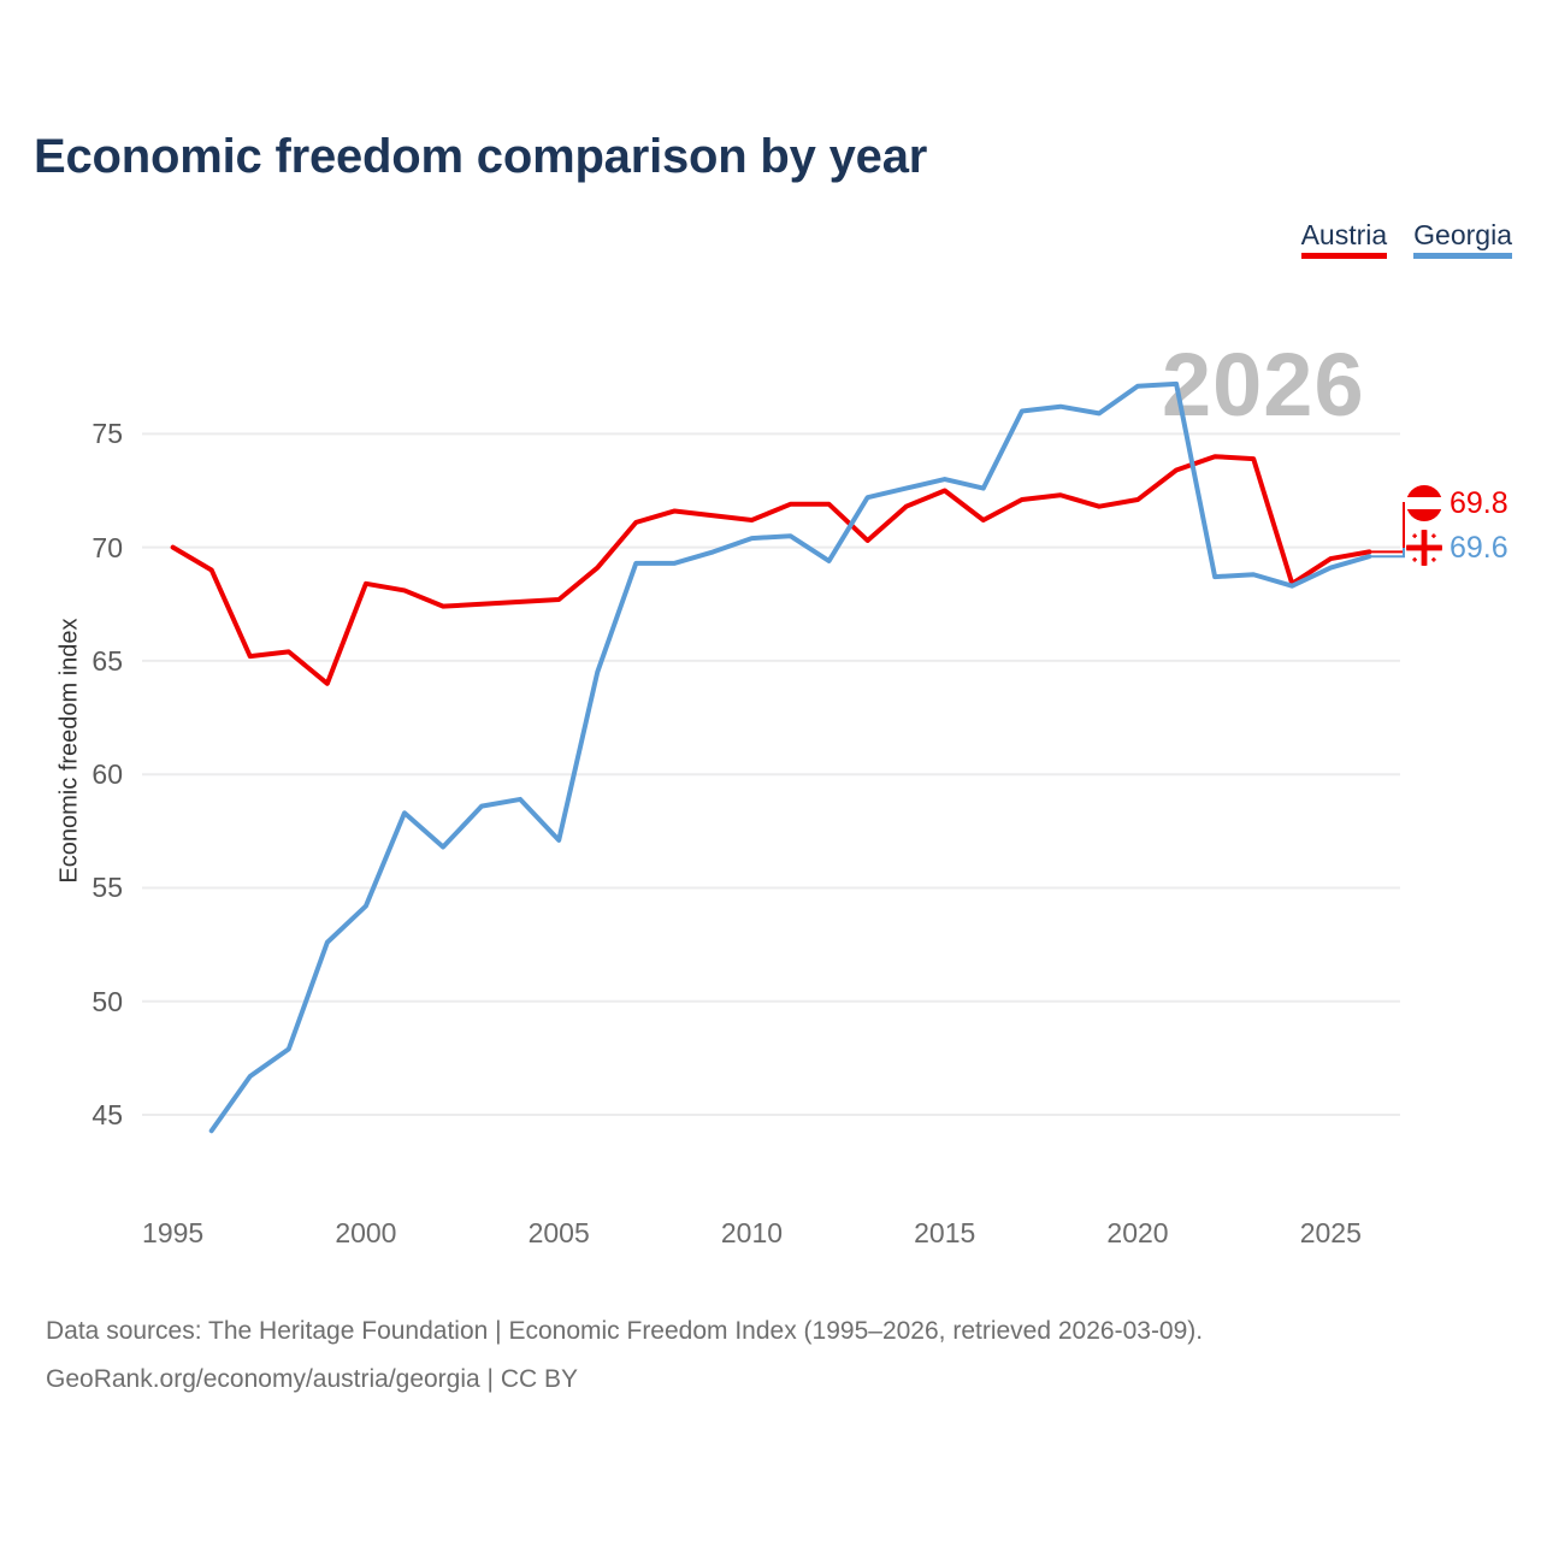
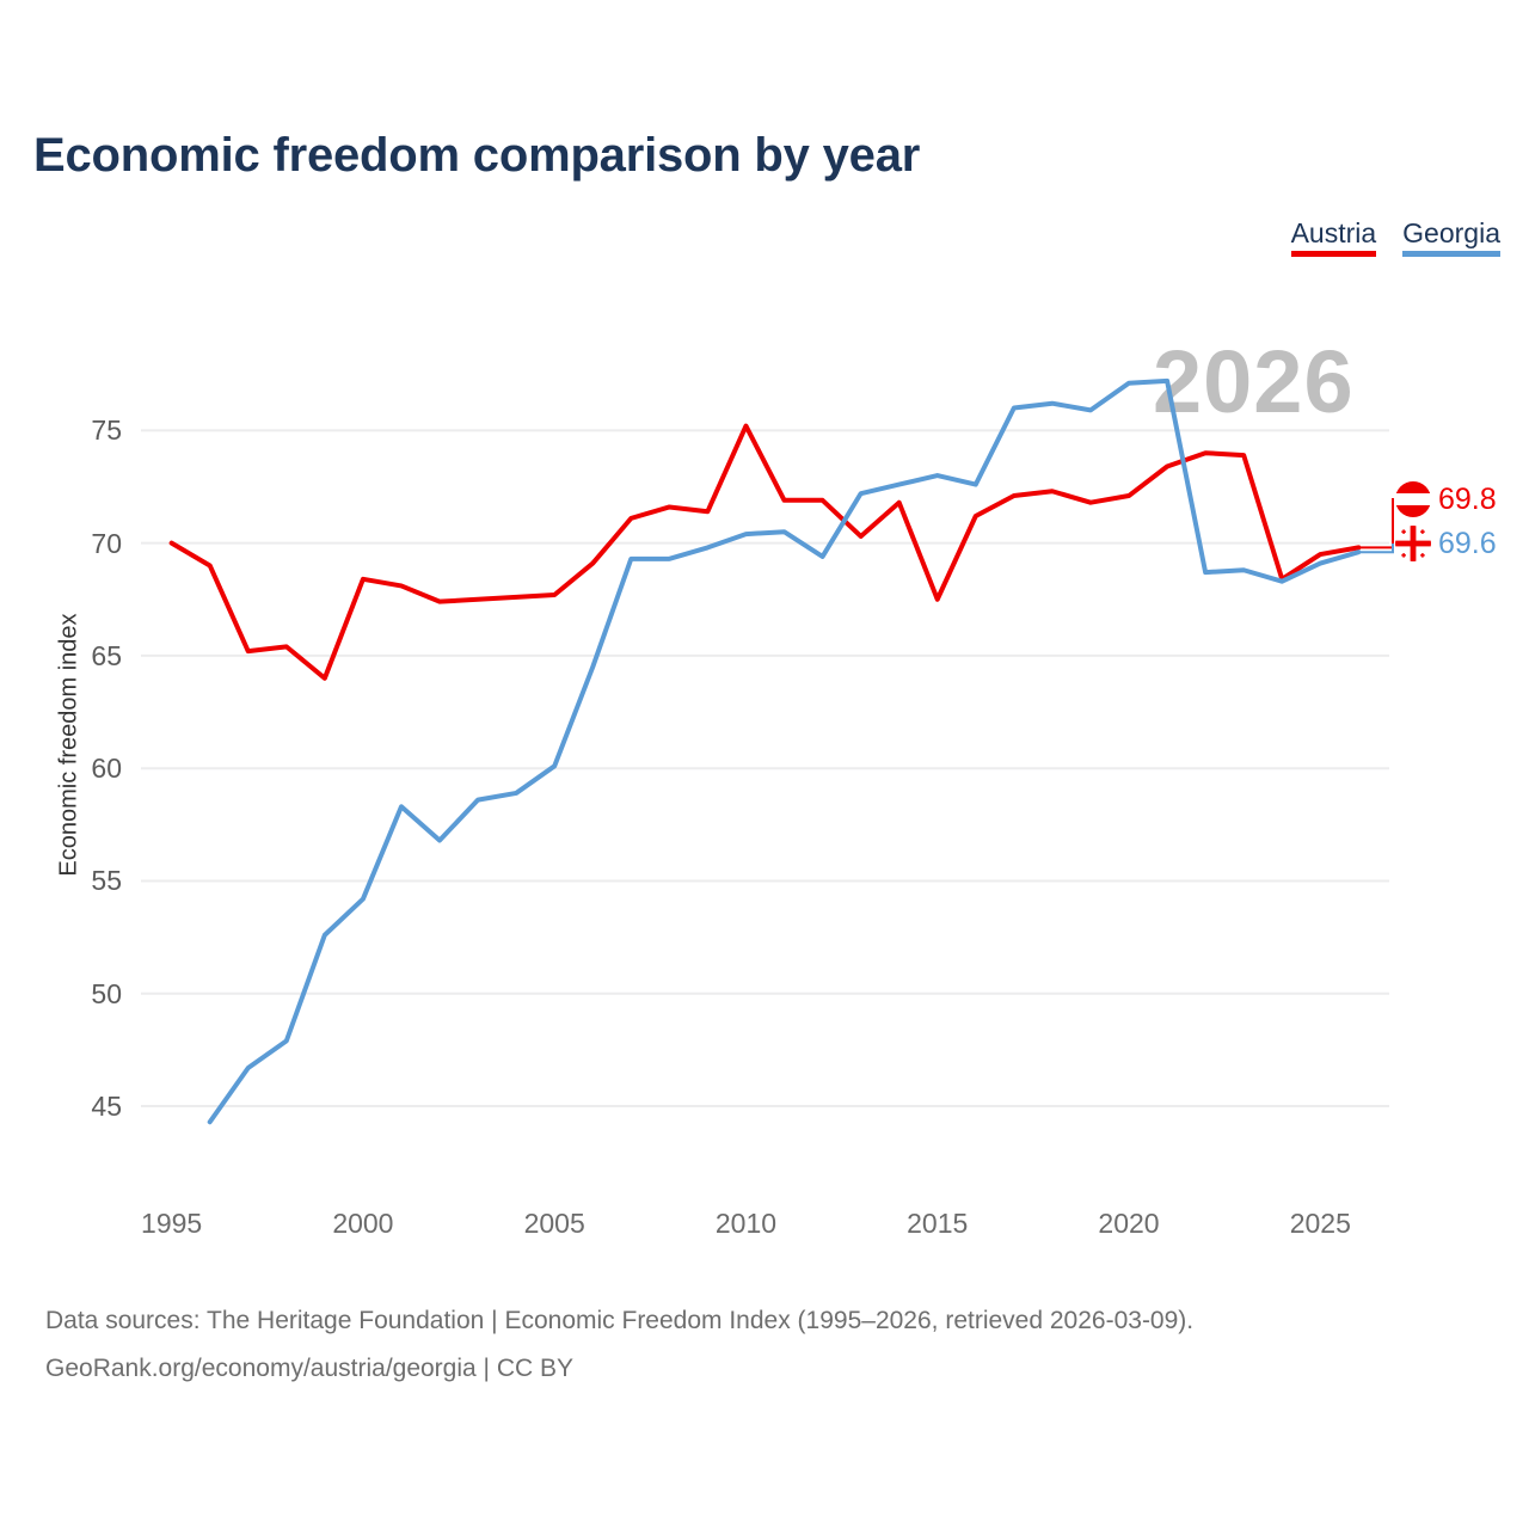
Georgia/2005: 57.1 -> 60.1
Austria/2010: 71.2 -> 75.2
Austria/2015: 72.5 -> 67.5
